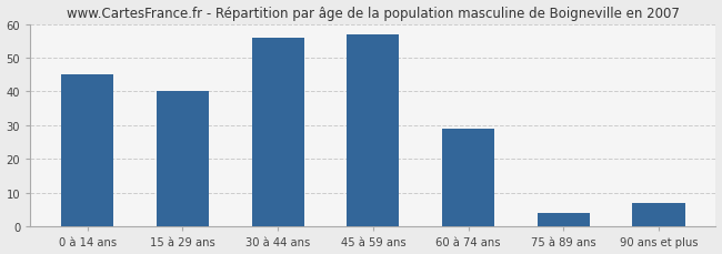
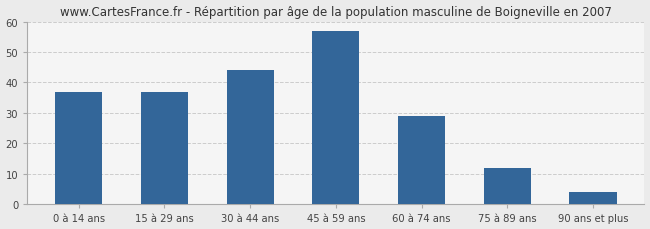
0 à 14 ans: 45 -> 37
15 à 29 ans: 40 -> 37
30 à 44 ans: 56 -> 44
75 à 89 ans: 4 -> 12
90 ans et plus: 7 -> 4
